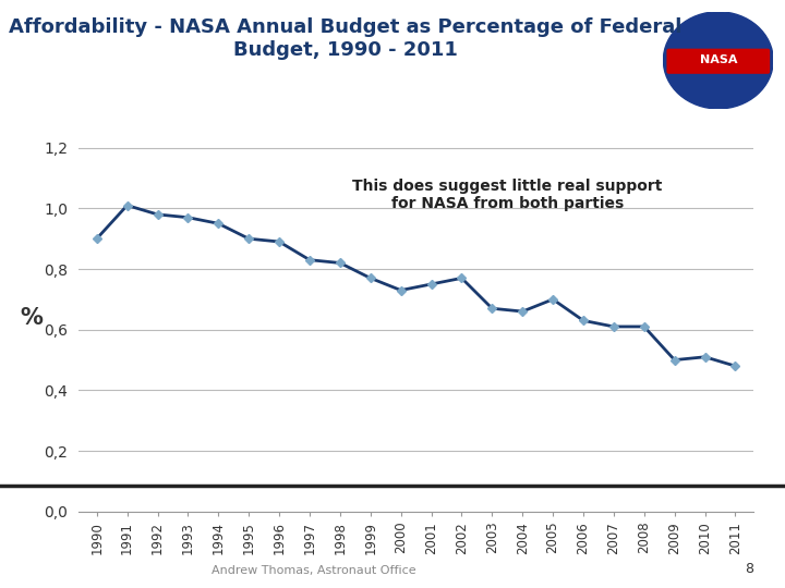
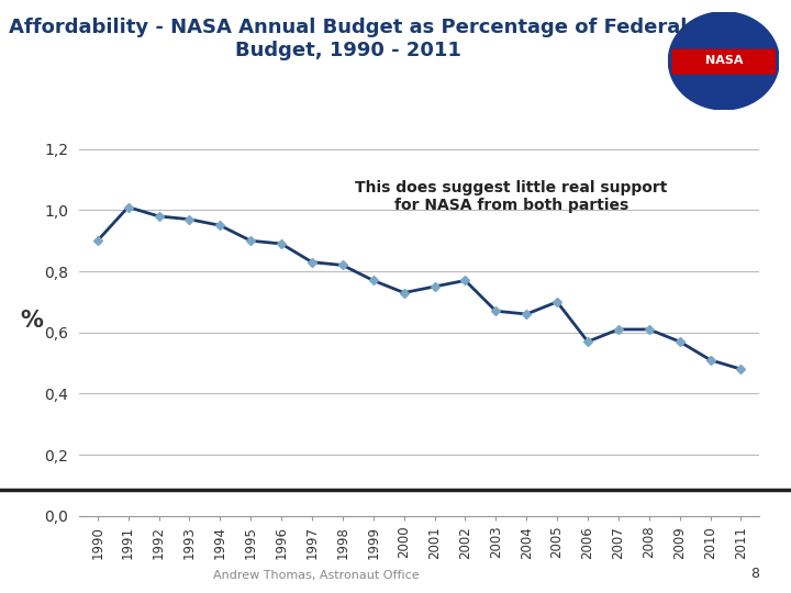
2006: 0,63 -> 0,57
2009: 0,50 -> 0,57
